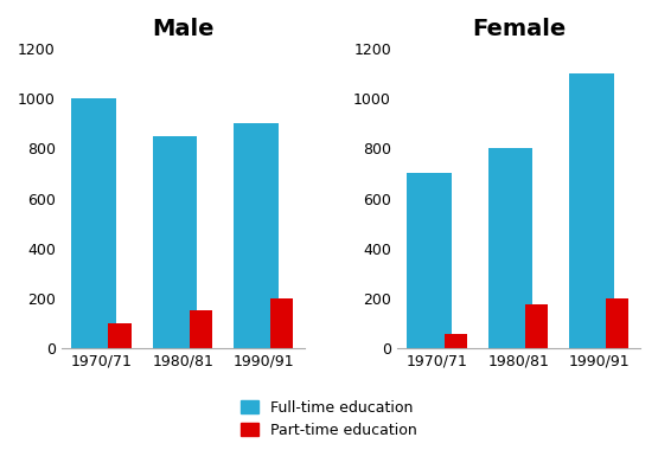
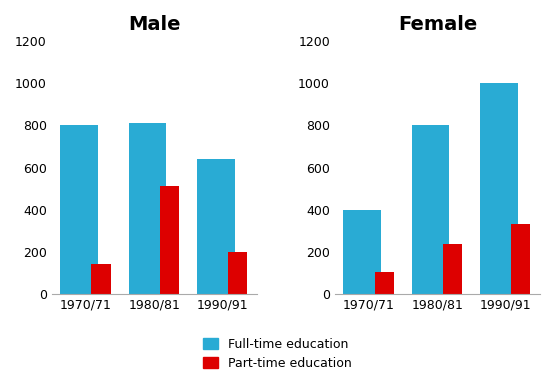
Male/Full-time education/1970/71: 1000 -> 800
Male/Part-time education/1970/71: 100 -> 140
Male/Full-time education/1980/81: 850 -> 810
Male/Part-time education/1980/81: 150 -> 510
Male/Full-time education/1990/91: 900 -> 640
Female/Full-time education/1970/71: 700 -> 400
Female/Part-time education/1970/71: 55 -> 105
Female/Part-time education/1980/81: 175 -> 235
Female/Full-time education/1990/91: 1100 -> 1000
Female/Part-time education/1990/91: 200 -> 330
